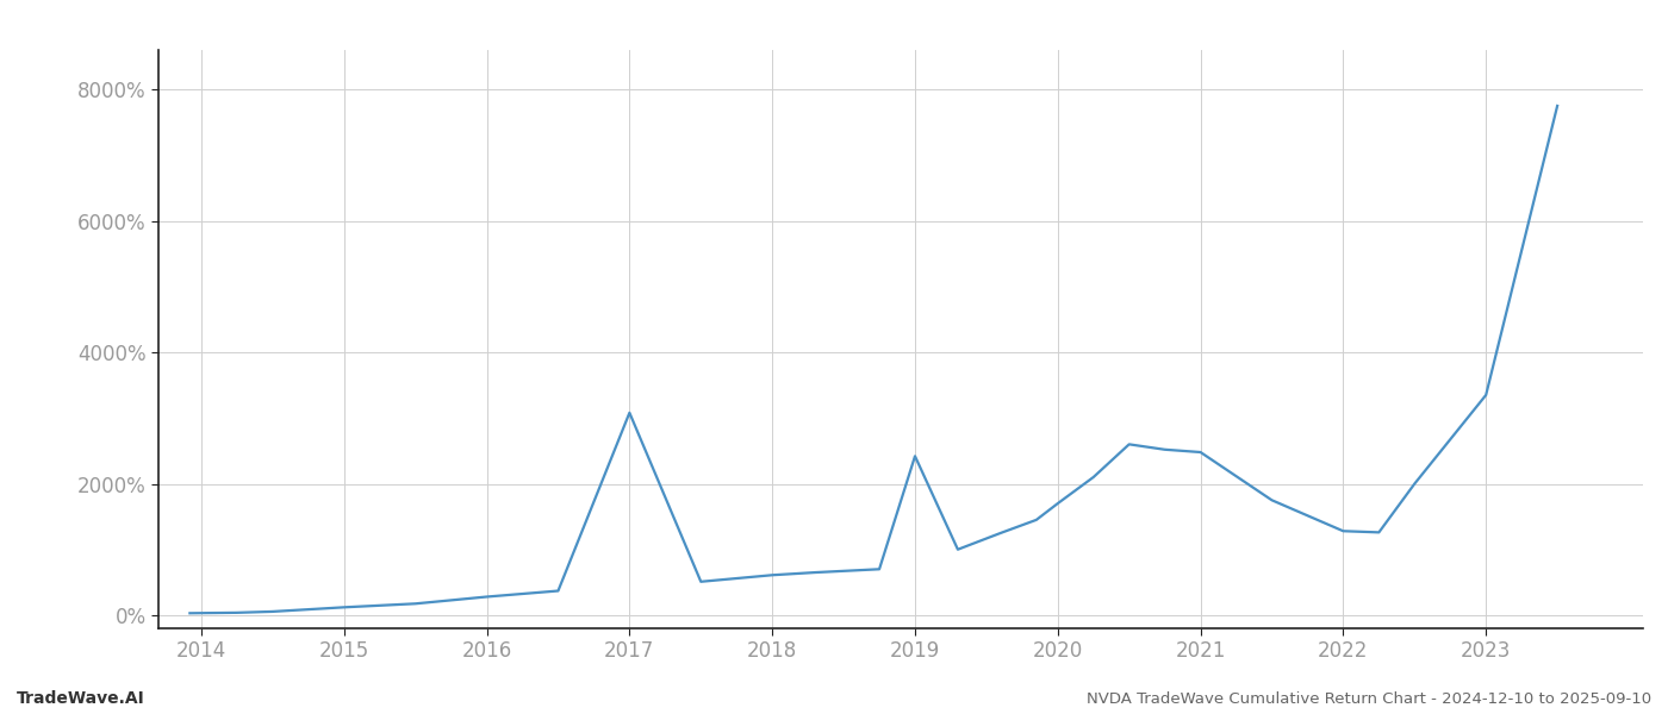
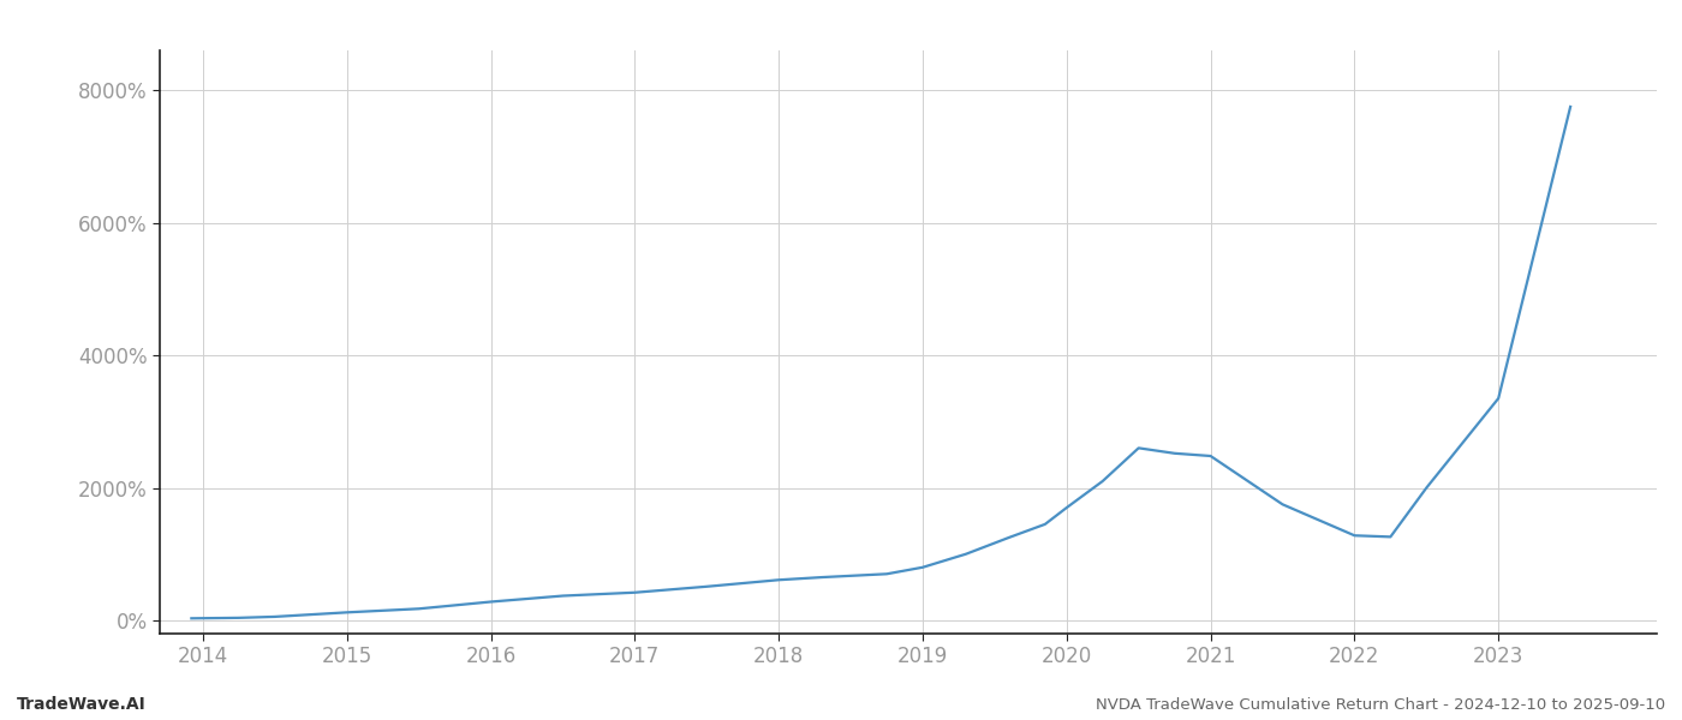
2017: 3080% -> 420%
2019: 2420% -> 800%
